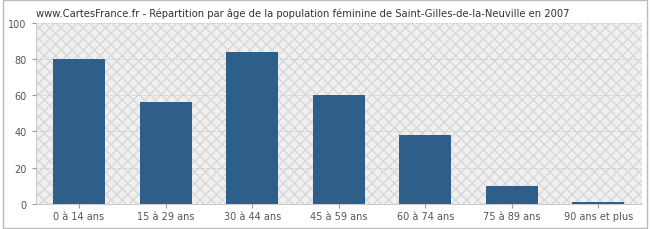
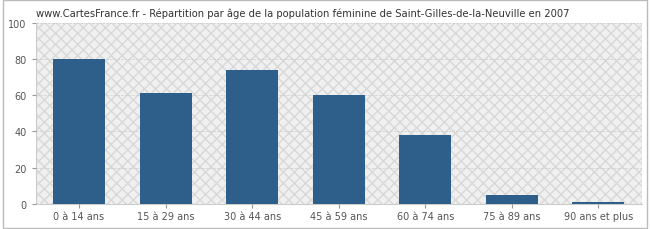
15 à 29 ans: 56 -> 61
30 à 44 ans: 84 -> 74
75 à 89 ans: 10 -> 5
